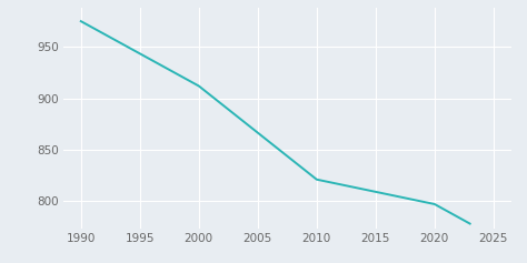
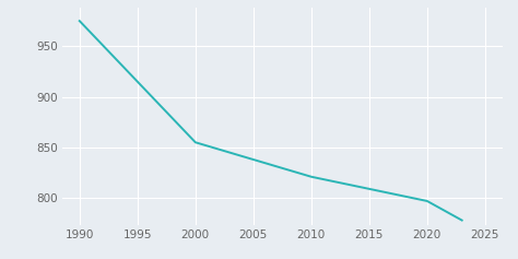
2000: 912 -> 855
